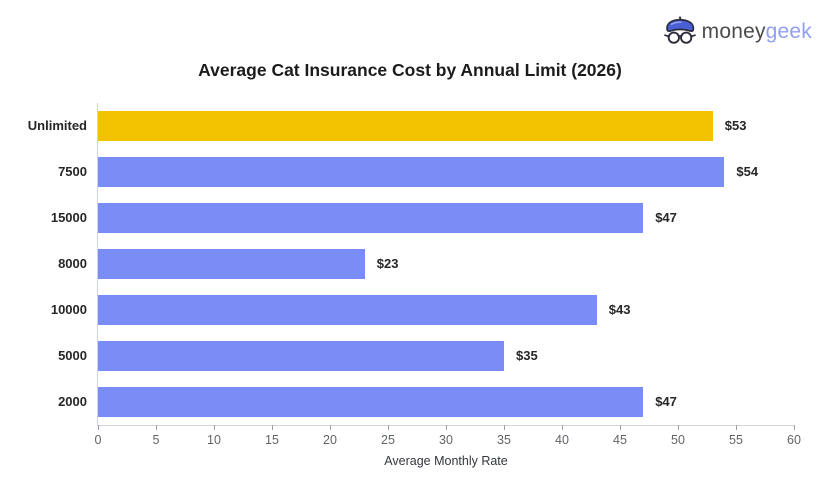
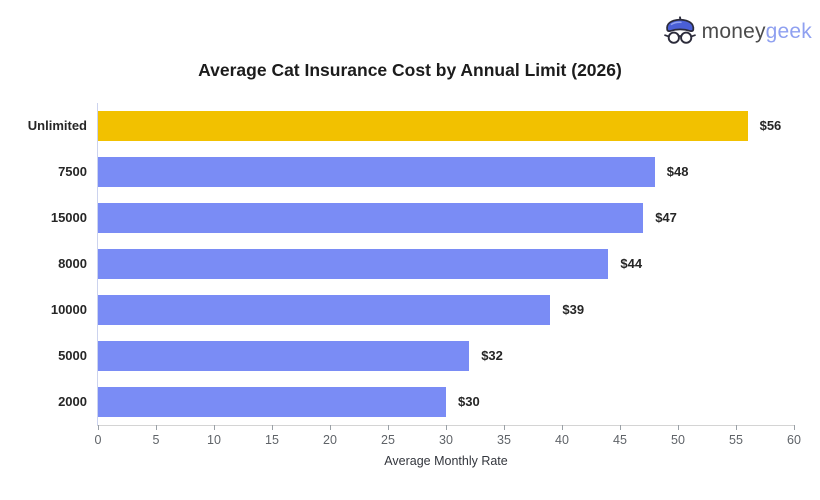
Unlimited: $53 -> $56
7500: $54 -> $48
8000: $23 -> $44
10000: $43 -> $39
5000: $35 -> $32
2000: $47 -> $30
